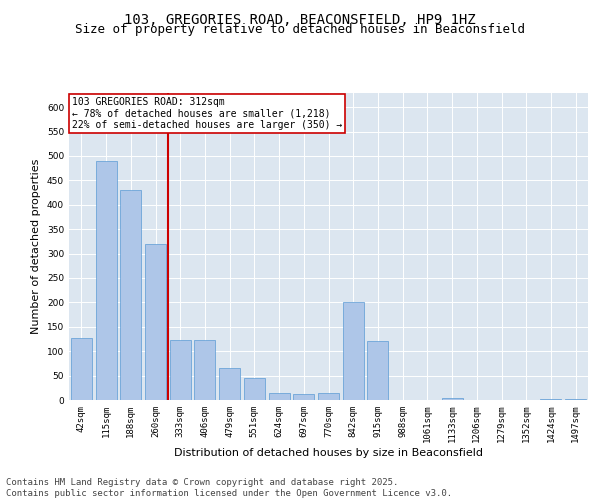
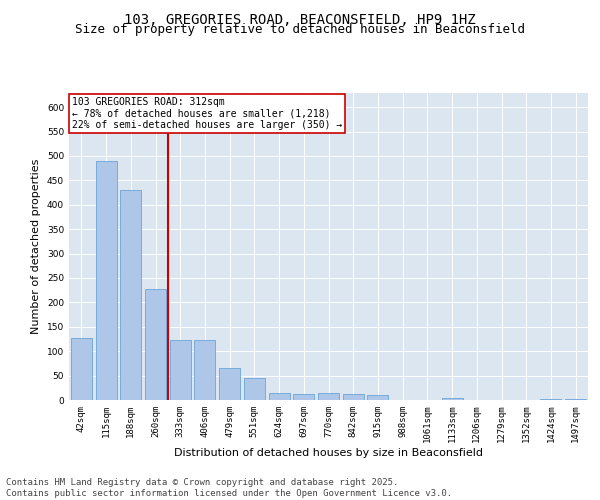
260sqm: 320 -> 228
842sqm: 200 -> 12
915sqm: 120 -> 10
